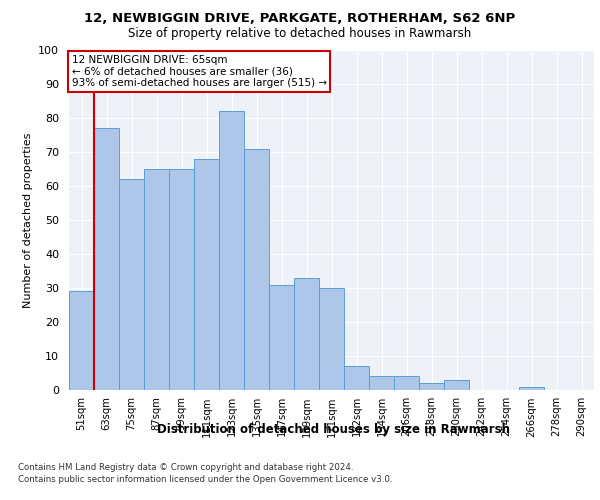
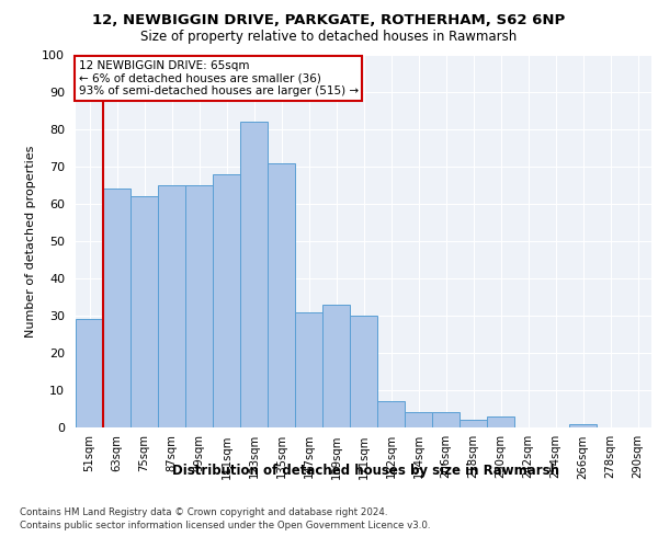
63sqm: 77 -> 64
